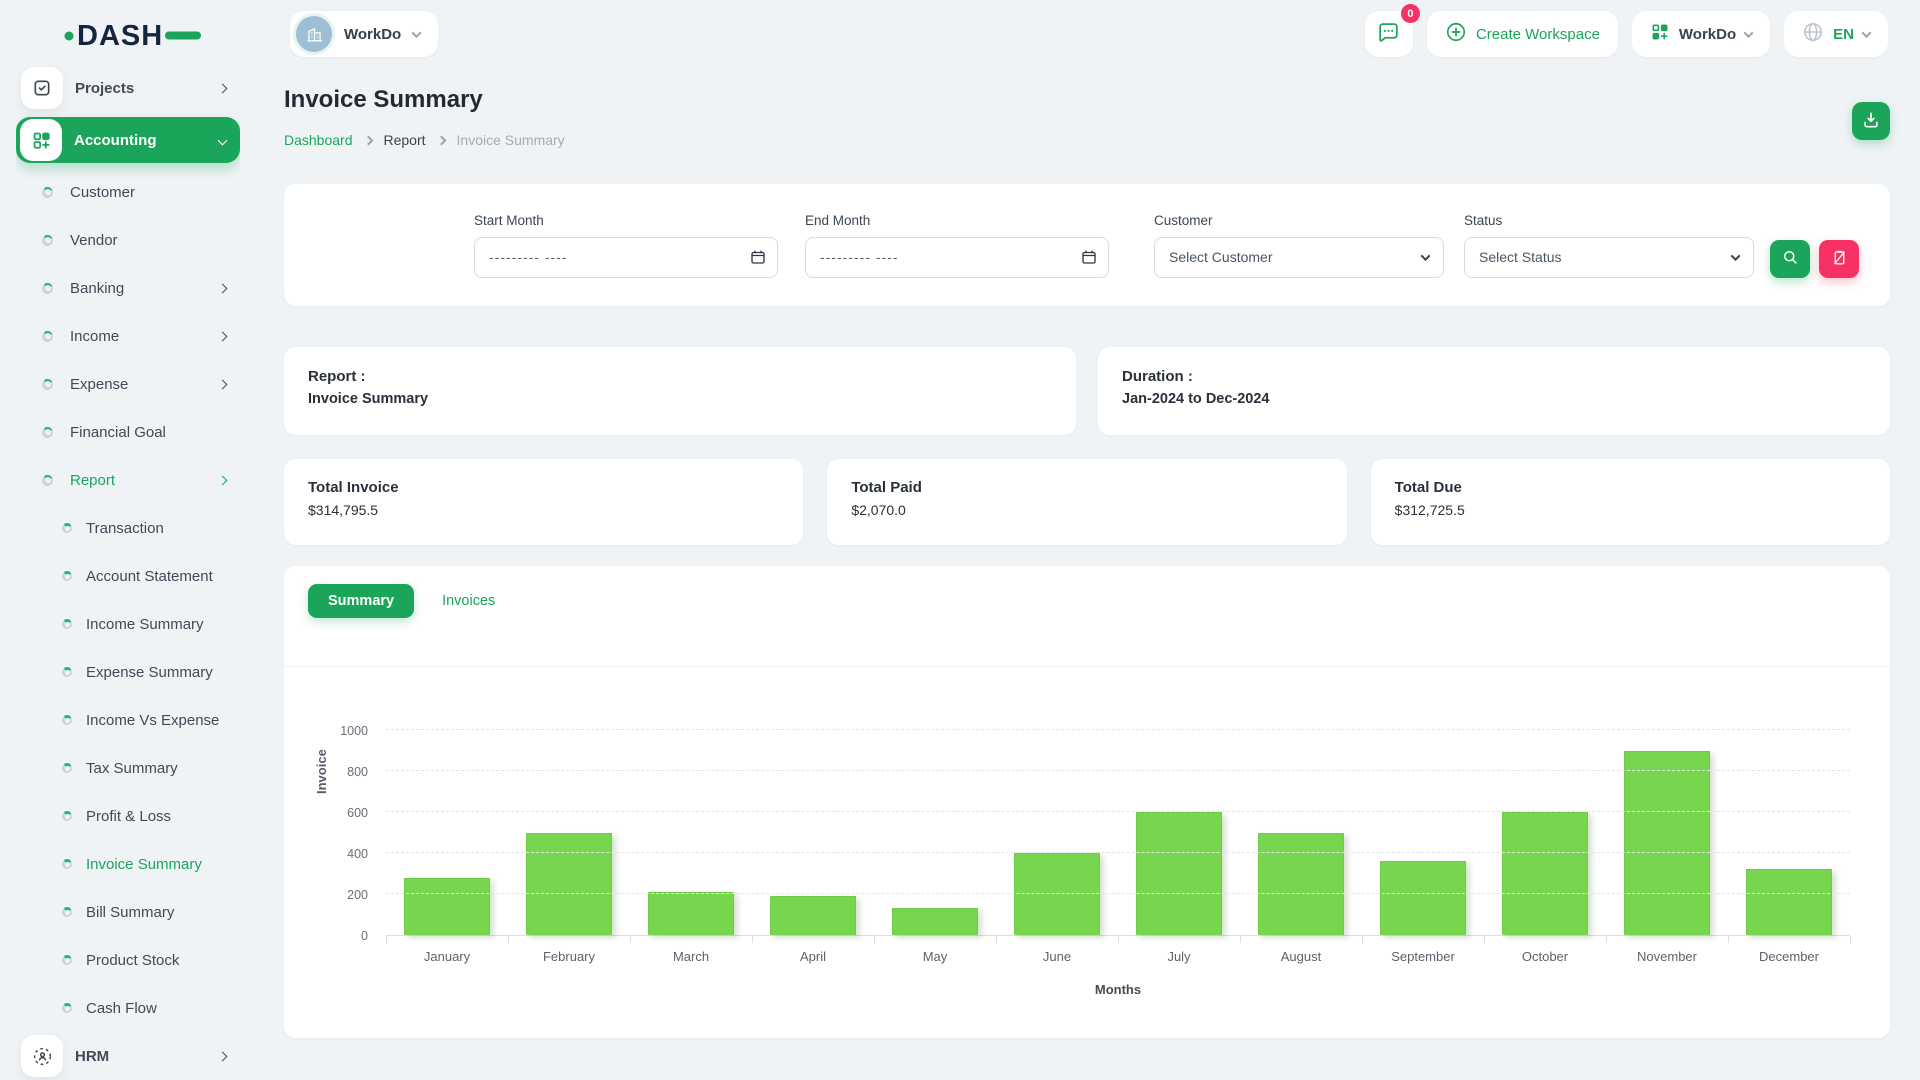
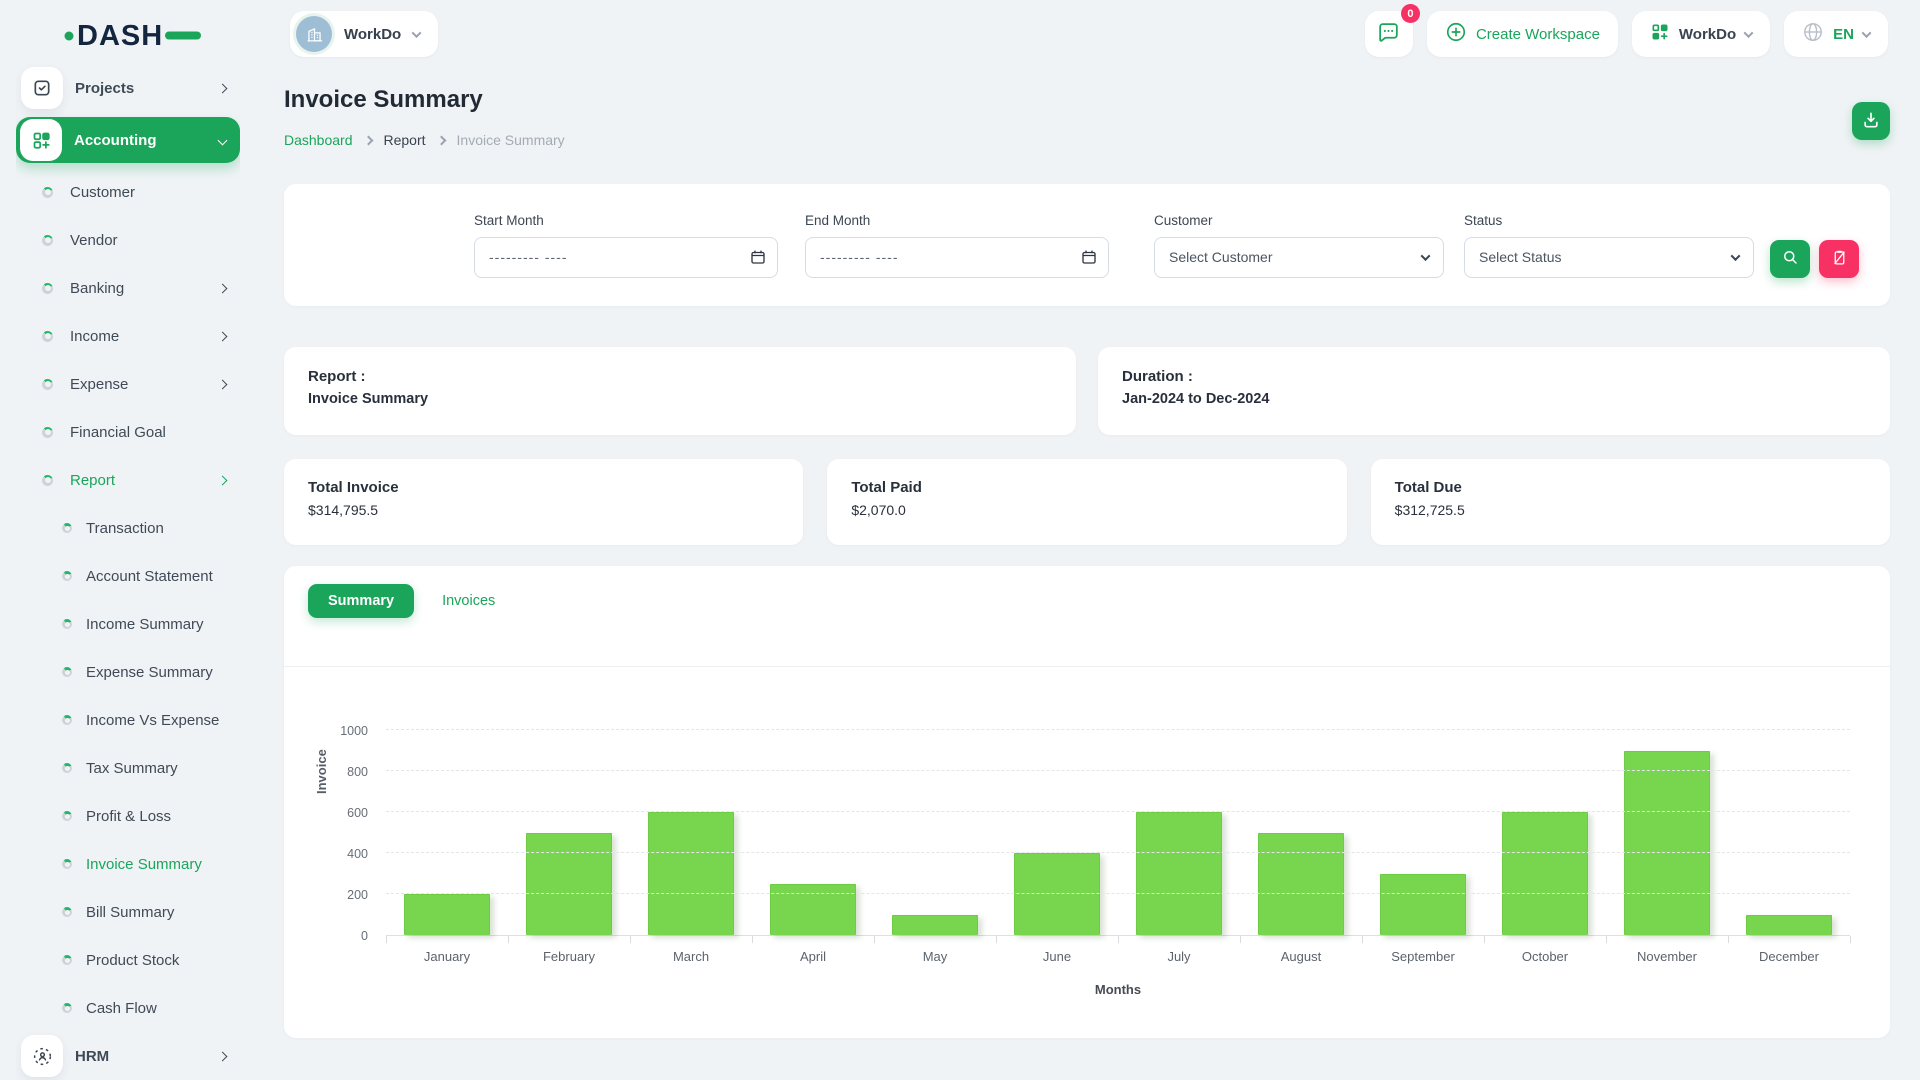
January: 280 -> 200
March: 210 -> 600
April: 190 -> 250
May: 130 -> 100
September: 360 -> 300
December: 320 -> 100
